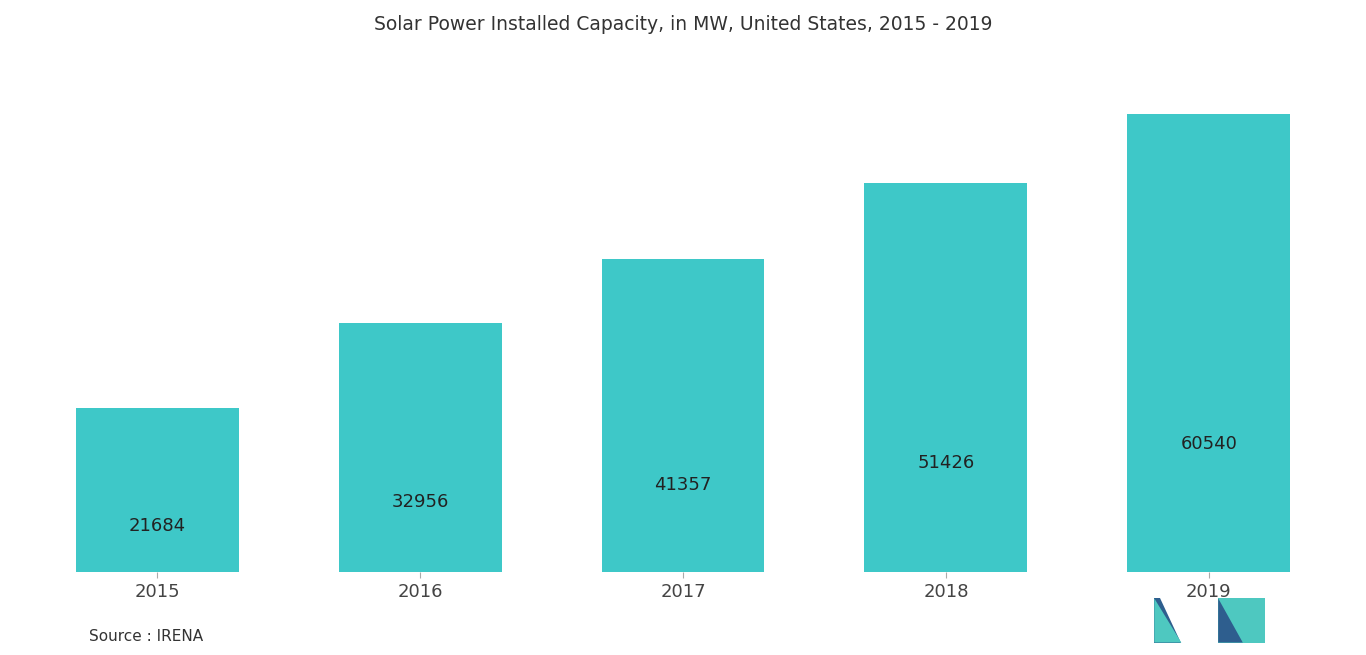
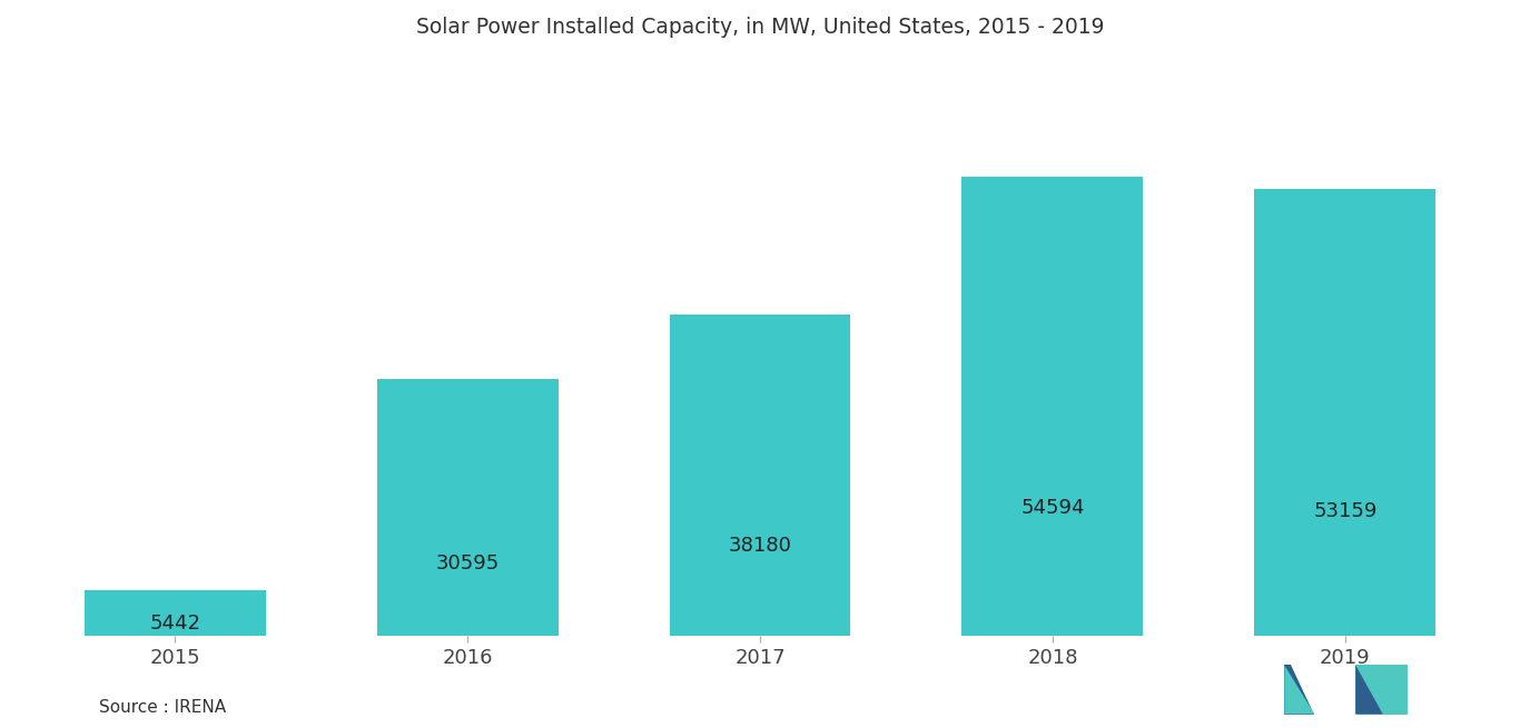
2015: 21684 -> 5442
2016: 32956 -> 30595
2017: 41357 -> 38180
2018: 51426 -> 54594
2019: 60540 -> 53159
